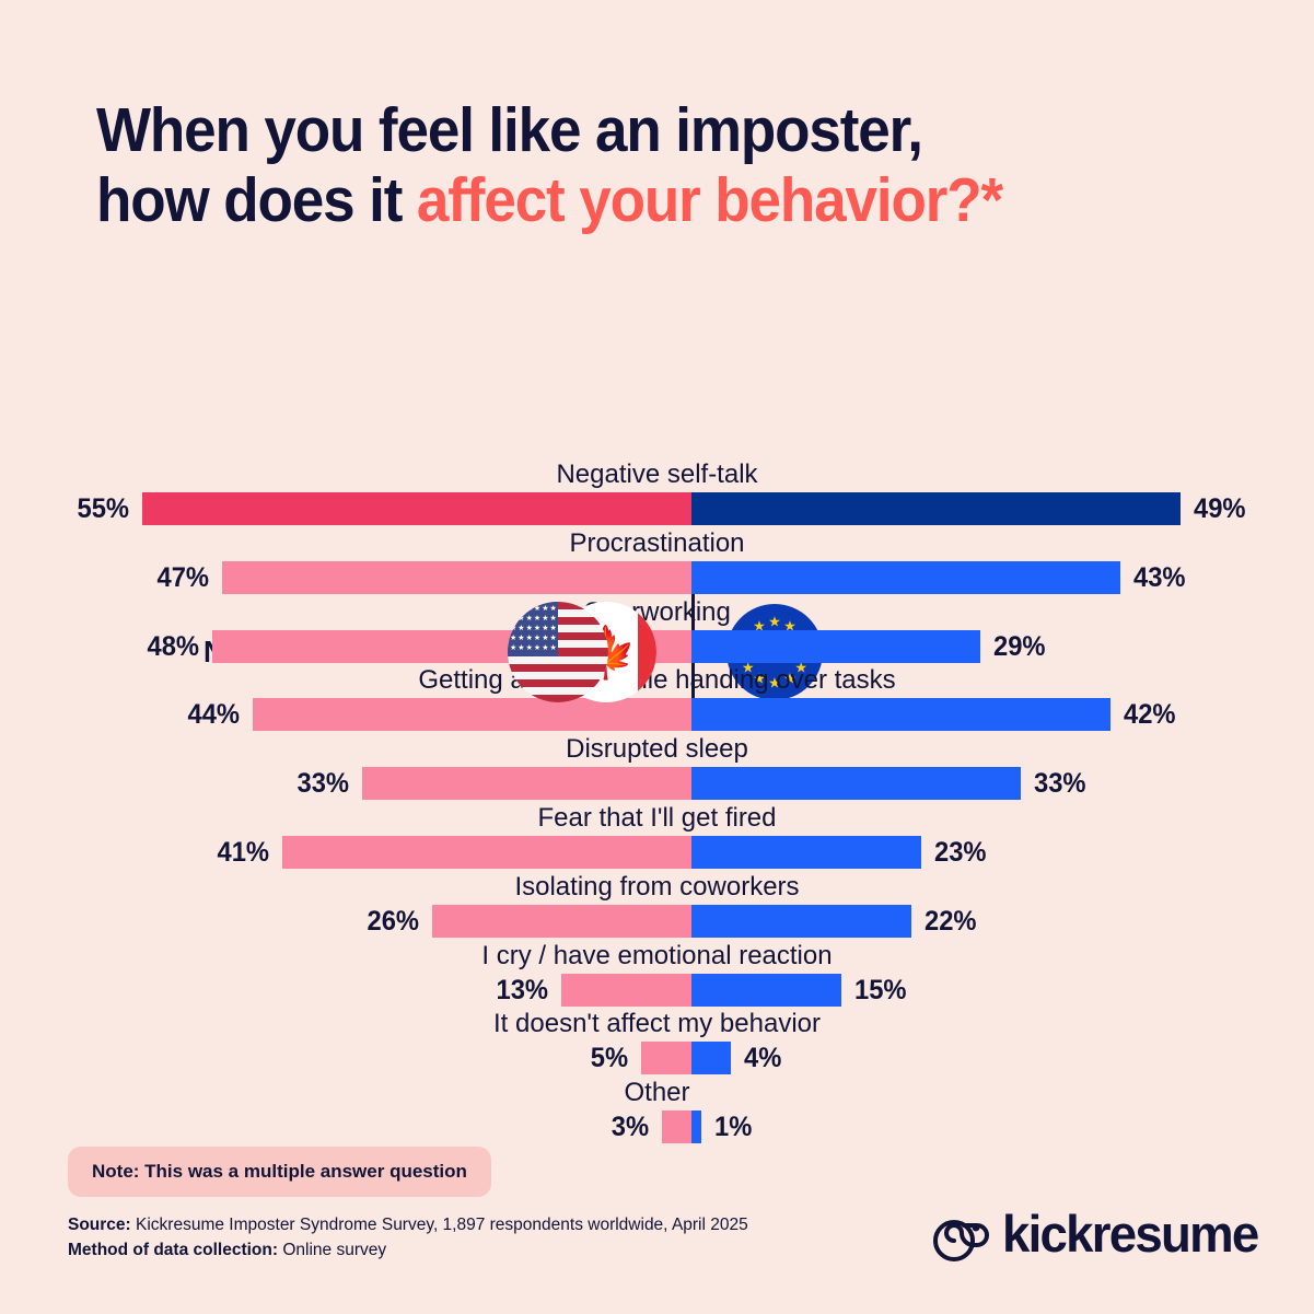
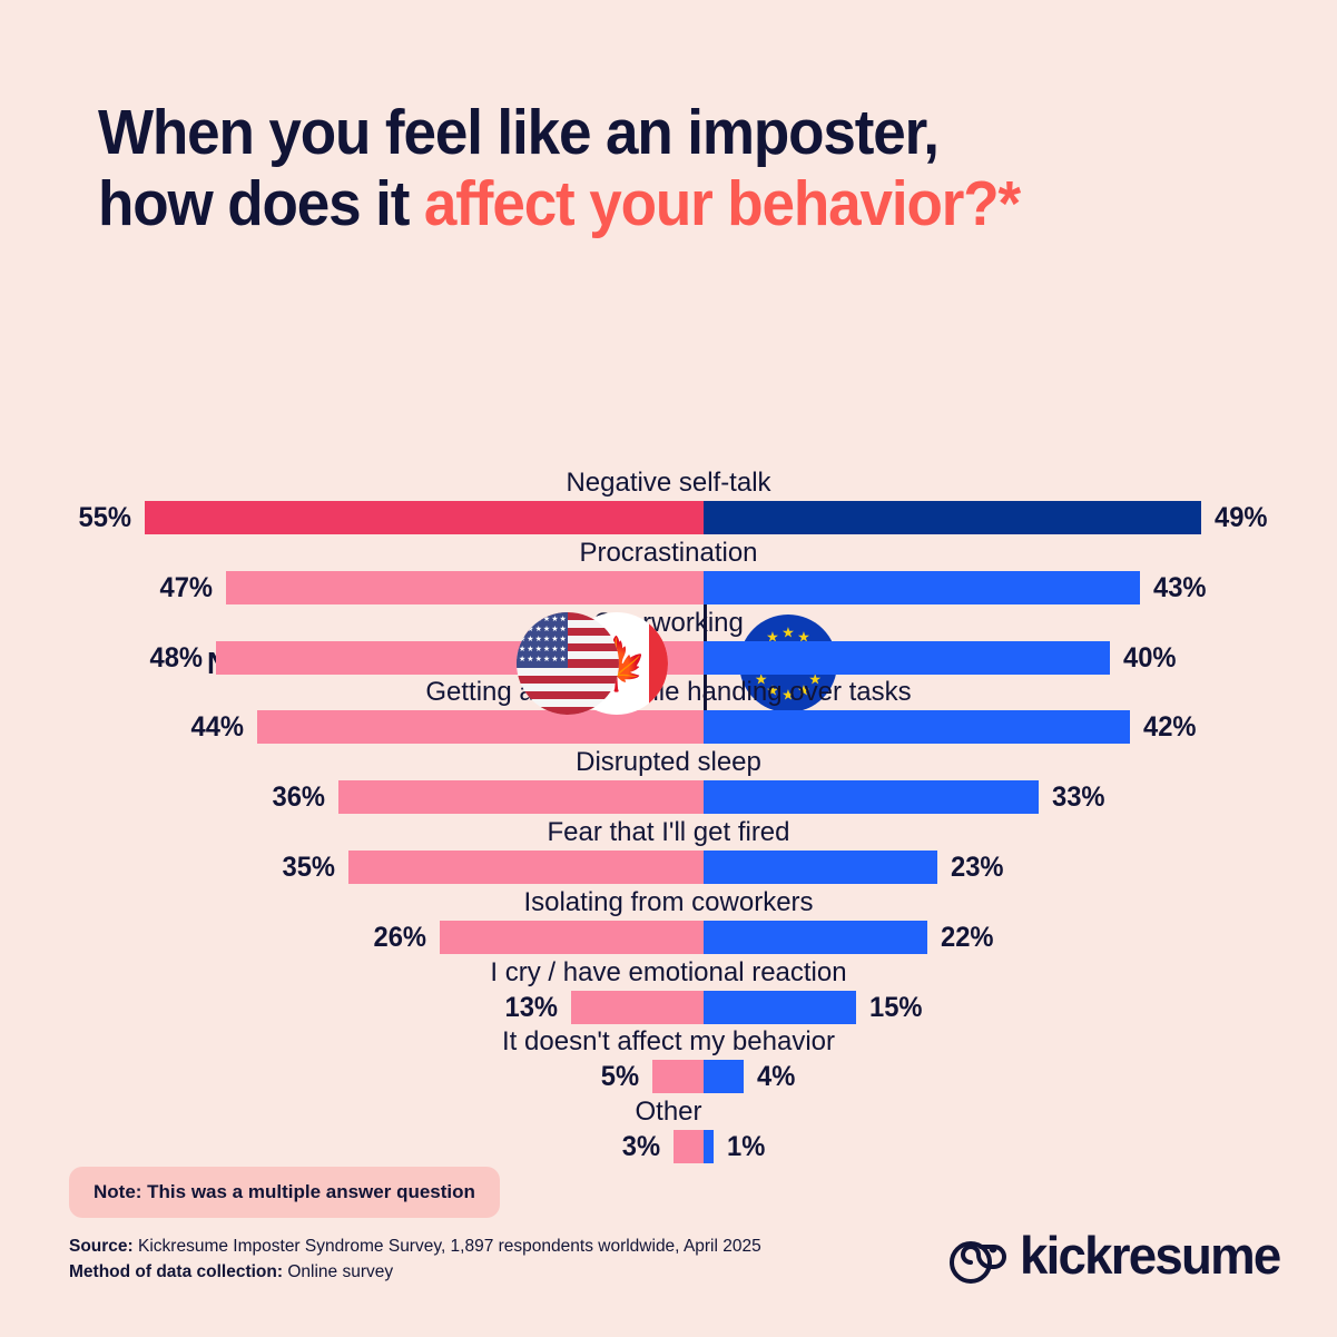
EUROPE/Overworking: 29% -> 40%
NORTH AMERICA/Disrupted sleep: 33% -> 36%
NORTH AMERICA/Fear that I'll get fired: 41% -> 35%
